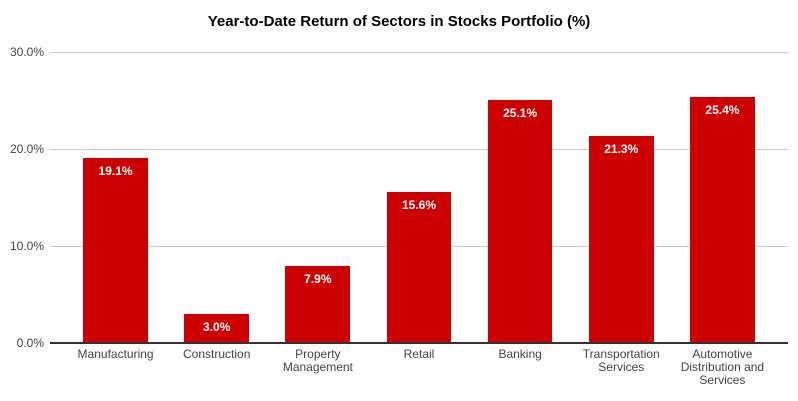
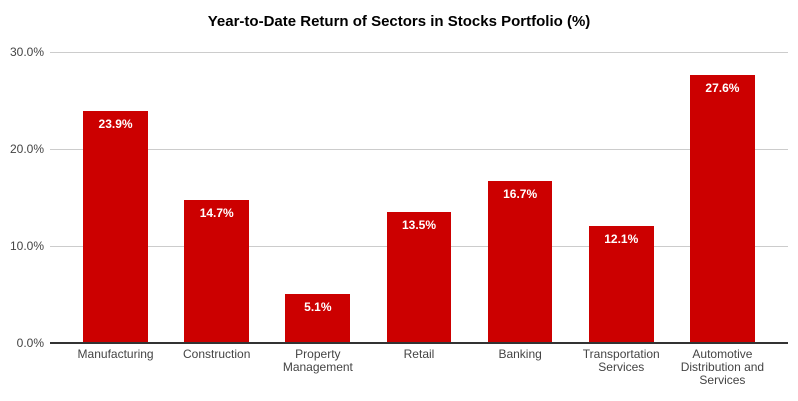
Manufacturing: 19.1% -> 23.9%
Construction: 3.0% -> 14.7%
Property Management: 7.9% -> 5.1%
Retail: 15.6% -> 13.5%
Banking: 25.1% -> 16.7%
Transportation Services: 21.3% -> 12.1%
Automotive Distribution and Services: 25.4% -> 27.6%
